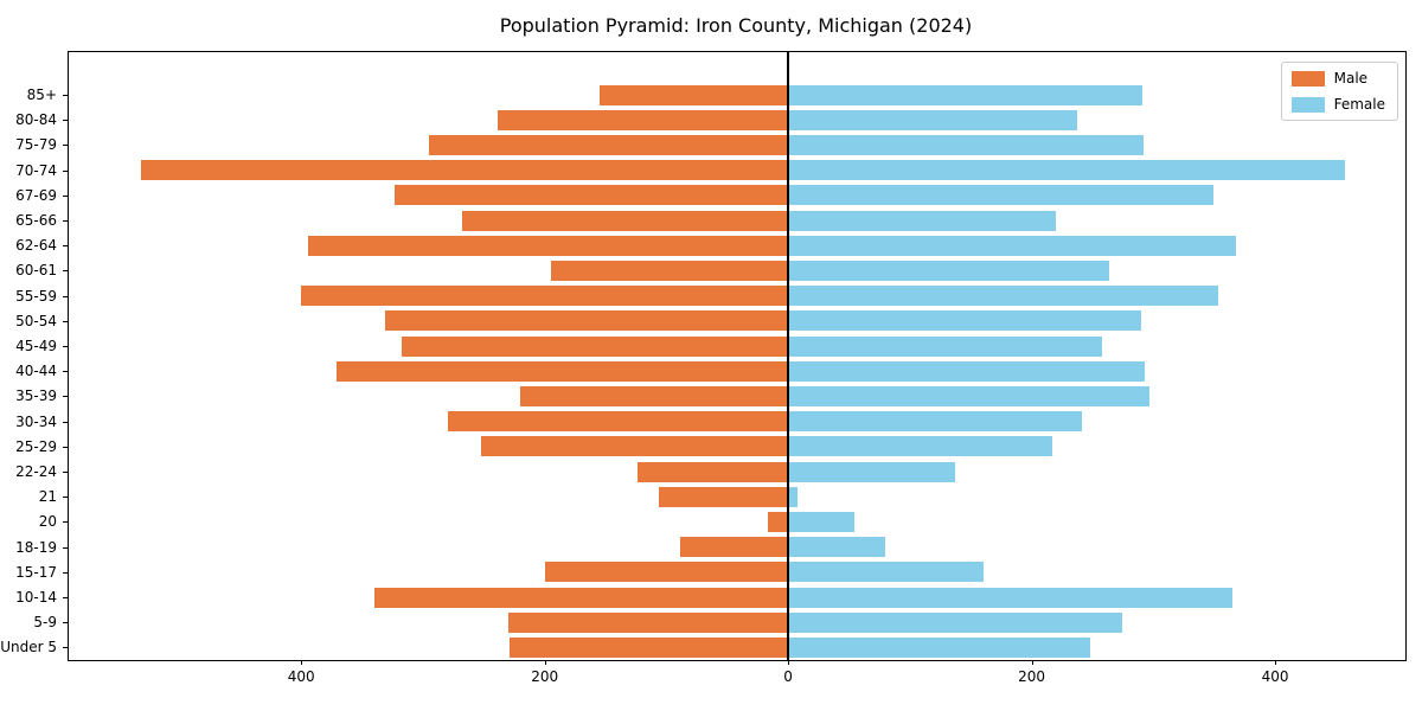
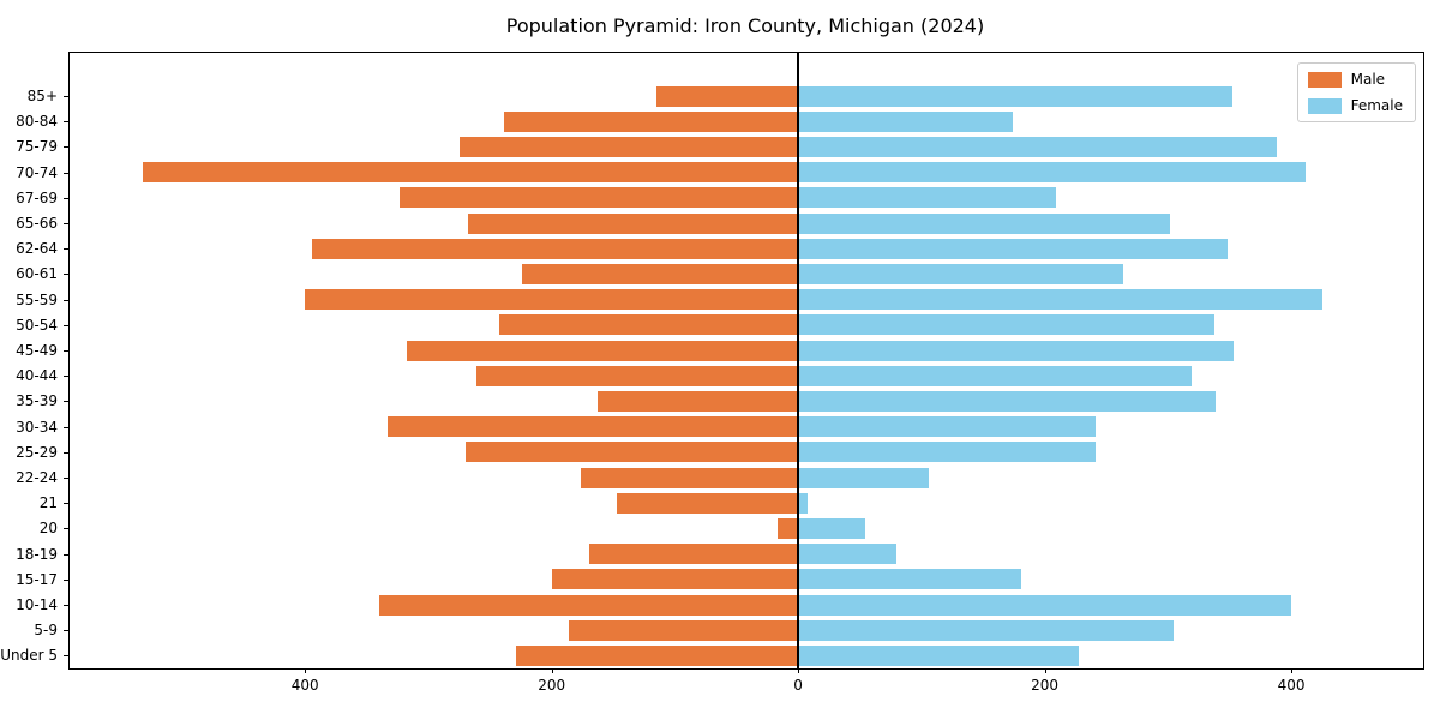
Male/85+: 155 -> 115
Female/85+: 291 -> 352
Female/80-84: 237 -> 174
Male/75-79: 295 -> 275
Female/75-79: 292 -> 388
Female/70-74: 457 -> 412
Female/67-69: 349 -> 209
Female/65-66: 220 -> 302
Female/62-64: 368 -> 348
Male/60-61: 195 -> 224
Female/55-59: 353 -> 425
Male/50-54: 331 -> 243
Female/50-54: 290 -> 338
Female/45-49: 258 -> 353
Male/40-44: 371 -> 261
Female/40-44: 293 -> 319
Male/35-39: 220 -> 163
Female/35-39: 297 -> 339
Male/30-34: 280 -> 333
Male/25-29: 252 -> 270
Female/25-29: 217 -> 241
Male/22-24: 124 -> 176
Female/22-24: 137 -> 106
Male/21: 106 -> 147
Male/18-19: 89 -> 170
Female/15-17: 161 -> 181
Female/10-14: 365 -> 400
Male/5-9: 230 -> 186
Female/5-9: 274 -> 305
Female/Under 5: 248 -> 228
